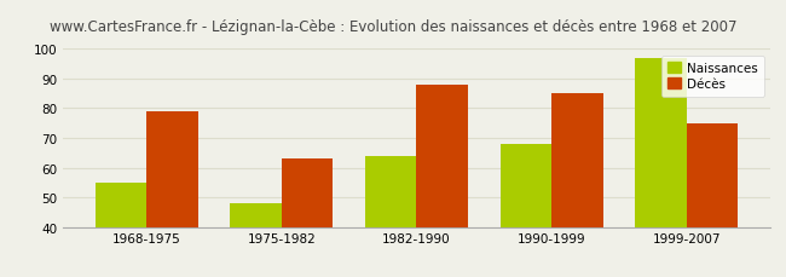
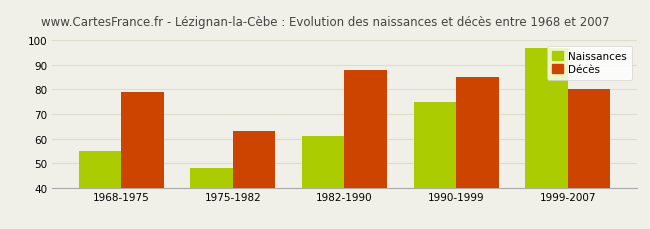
Naissances/1982-1990: 64 -> 61
Naissances/1990-1999: 68 -> 75
Décès/1999-2007: 75 -> 80
